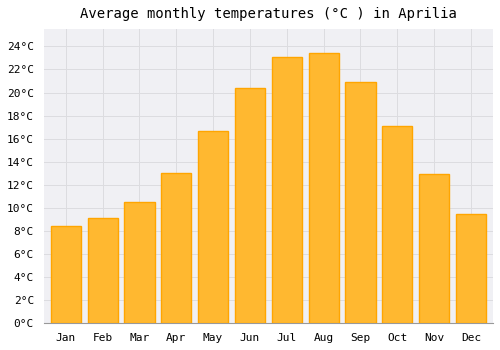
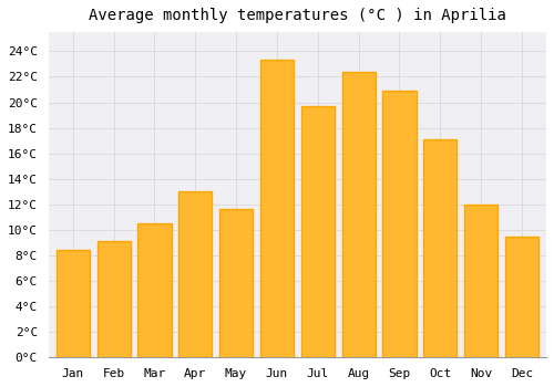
May: 16.7°C -> 11.6°C
Jun: 20.4°C -> 23.3°C
Jul: 23.1°C -> 19.7°C
Aug: 23.4°C -> 22.4°C
Nov: 12.9°C -> 12.0°C
